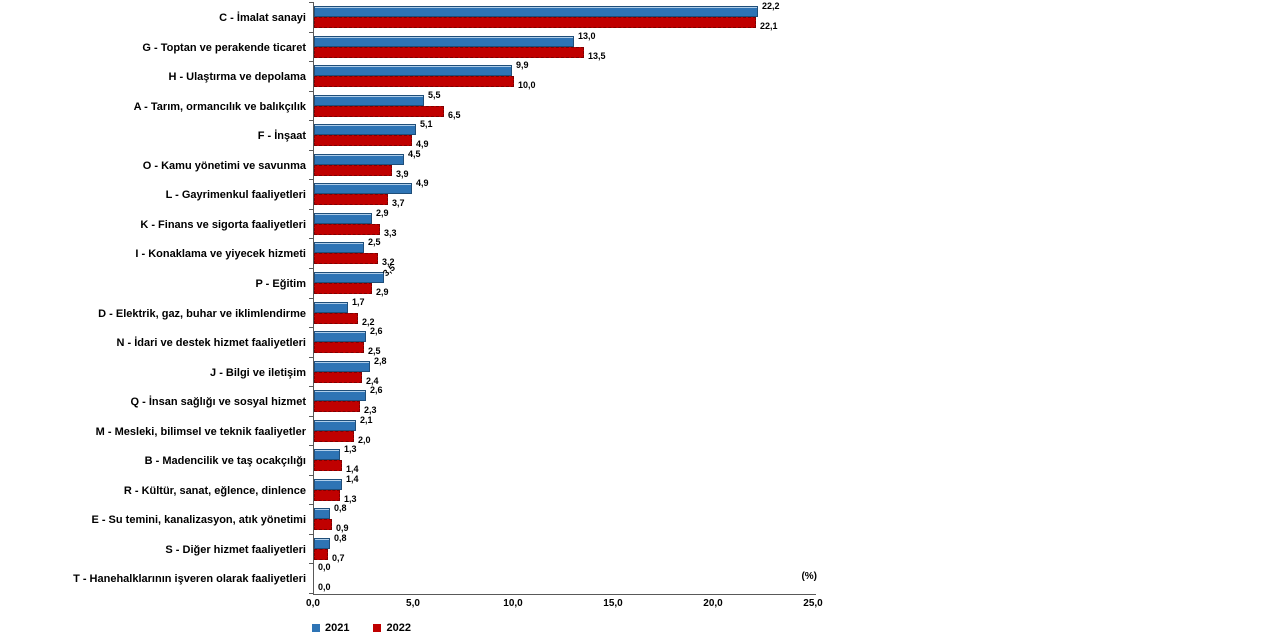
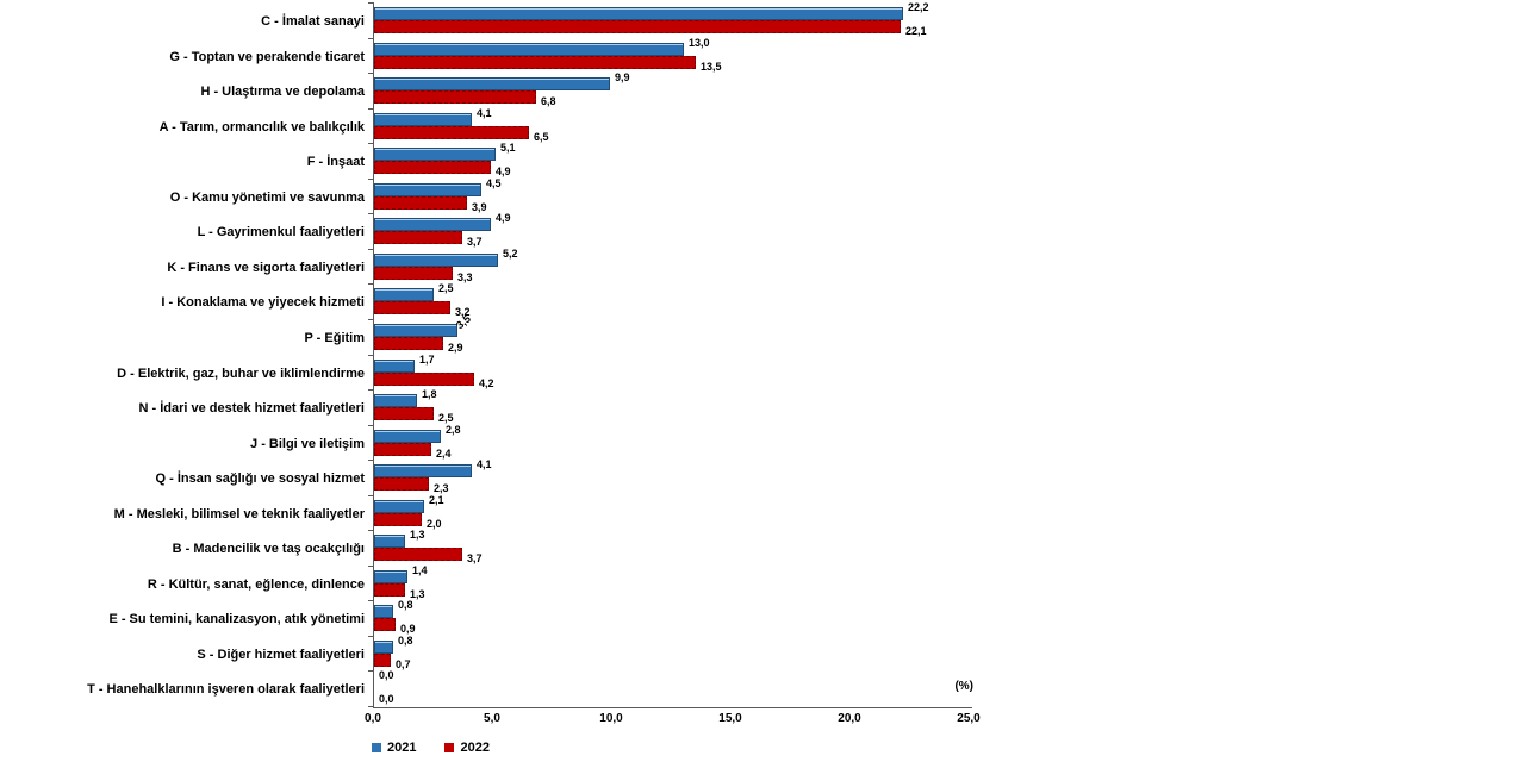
2022/H - Ulaştırma ve depolama: 10,0 -> 6,8
2021/A - Tarım, ormancılık ve balıkçılık: 5,5 -> 4,1
2021/K - Finans ve sigorta faaliyetleri: 2,9 -> 5,2
2022/D - Elektrik, gaz, buhar ve iklimlendirme: 2,2 -> 4,2
2021/N - İdari ve destek hizmet faaliyetleri: 2,6 -> 1,8
2021/Q - İnsan sağlığı ve sosyal hizmet: 2,6 -> 4,1
2022/B - Madencilik ve taş ocakçılığı: 1,4 -> 3,7
